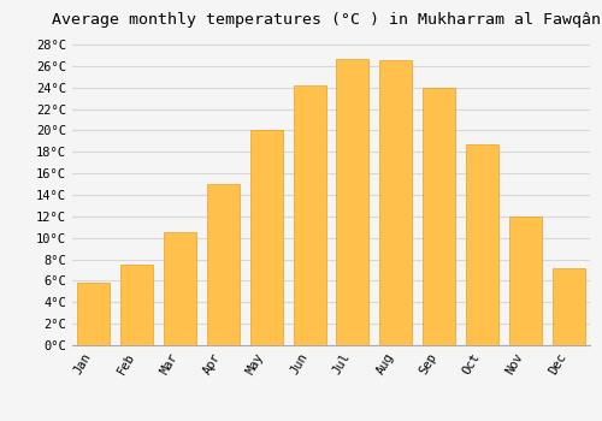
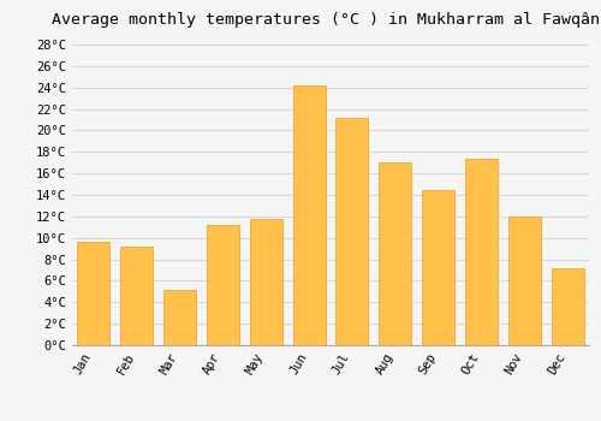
Jan: 5.8°C -> 9.6°C
Feb: 7.5°C -> 9.2°C
Mar: 10.5°C -> 5.2°C
Apr: 15.0°C -> 11.2°C
May: 20.0°C -> 11.8°C
Jul: 26.7°C -> 21.2°C
Aug: 26.5°C -> 17.0°C
Sep: 24.0°C -> 14.4°C
Oct: 18.7°C -> 17.4°C
